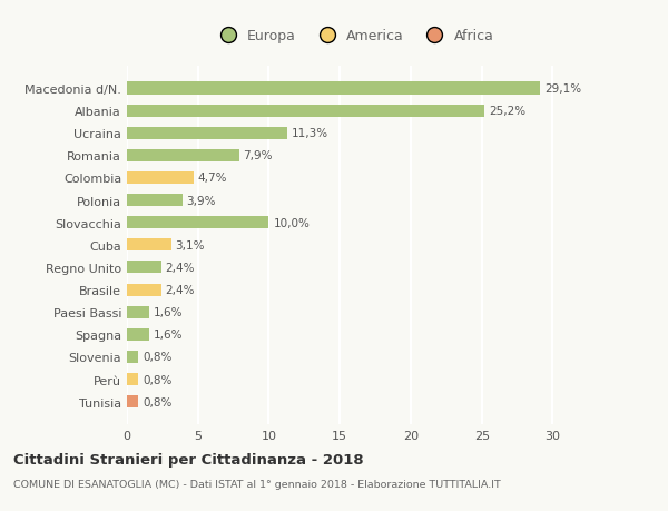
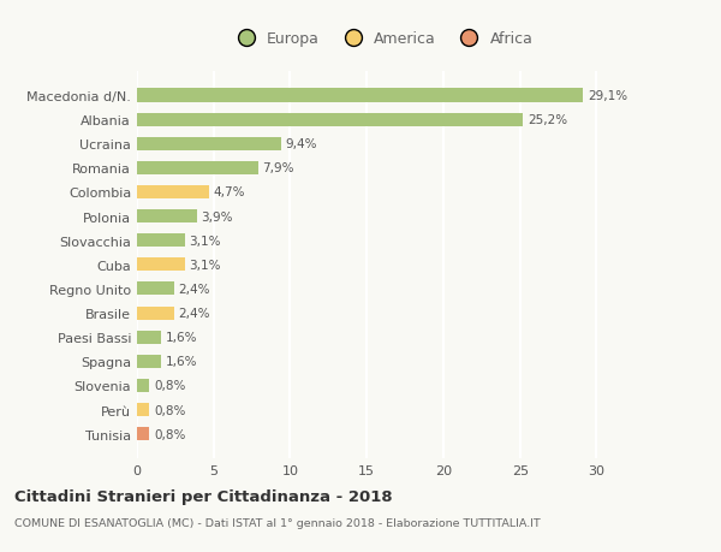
Ucraina: 11,3% -> 9,4%
Slovacchia: 10,0% -> 3,1%
